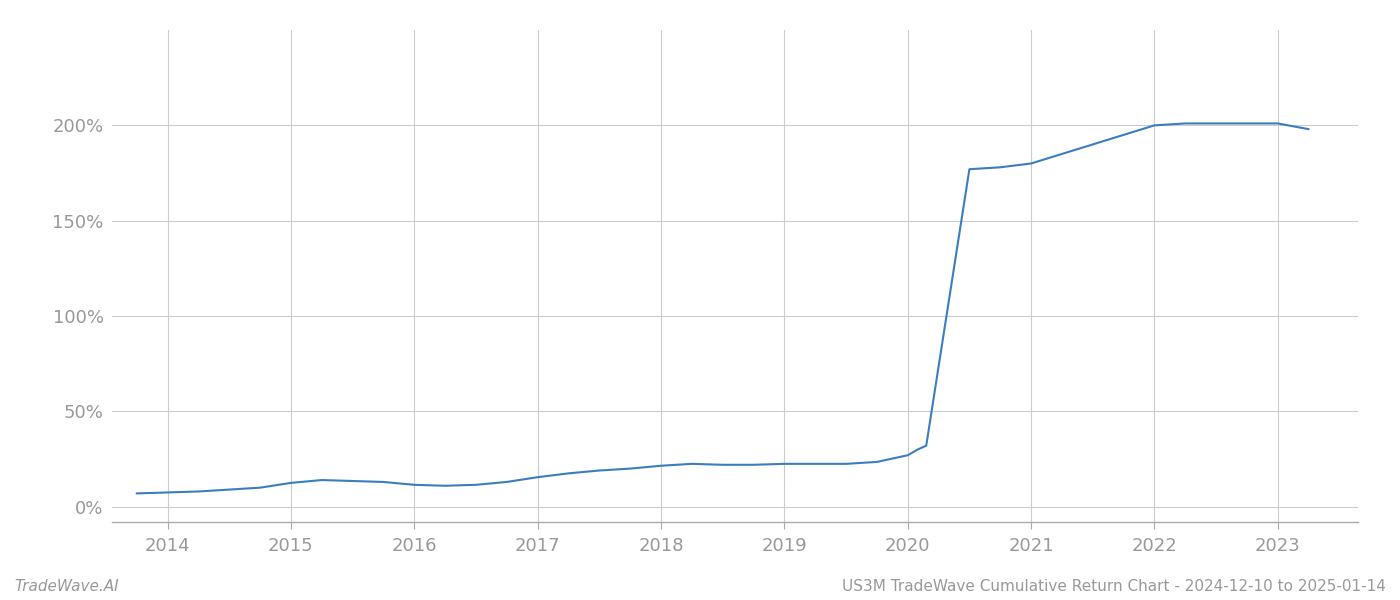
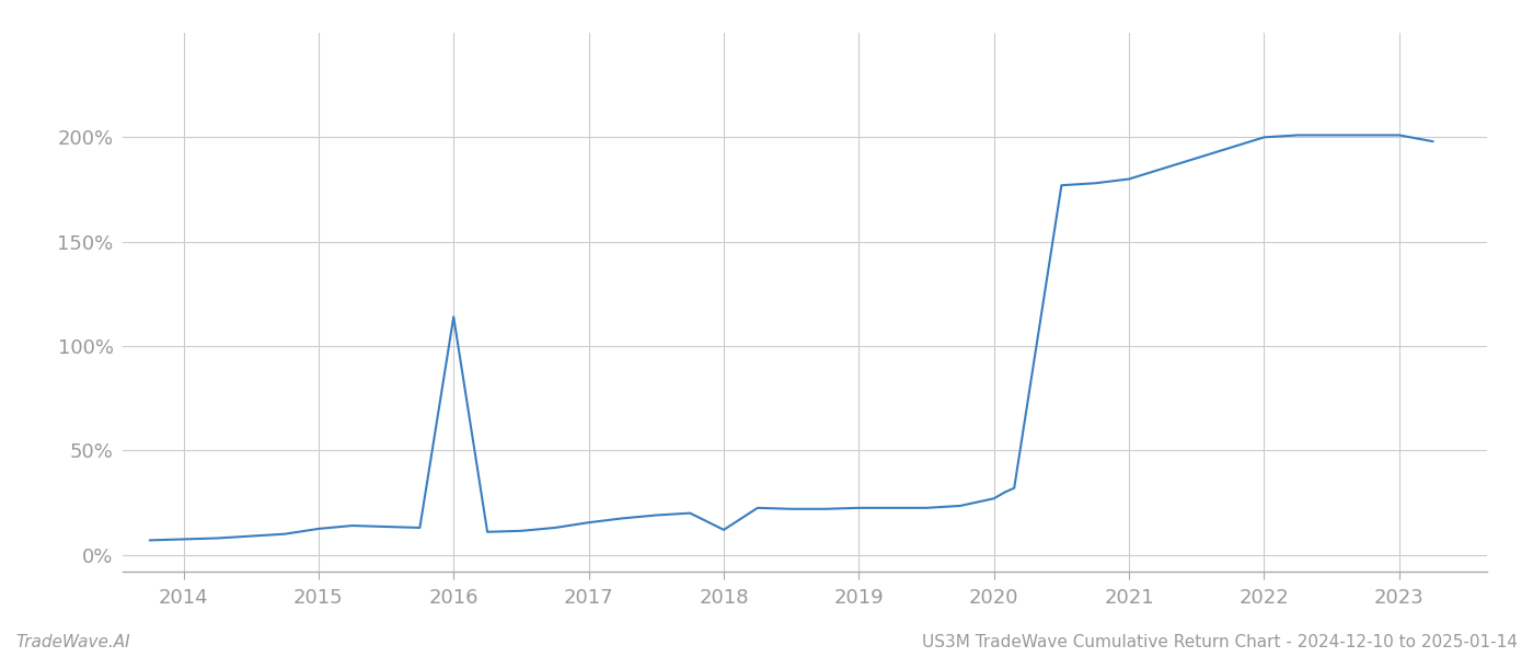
2016: 12% -> 114%
2018: 21% -> 12%
